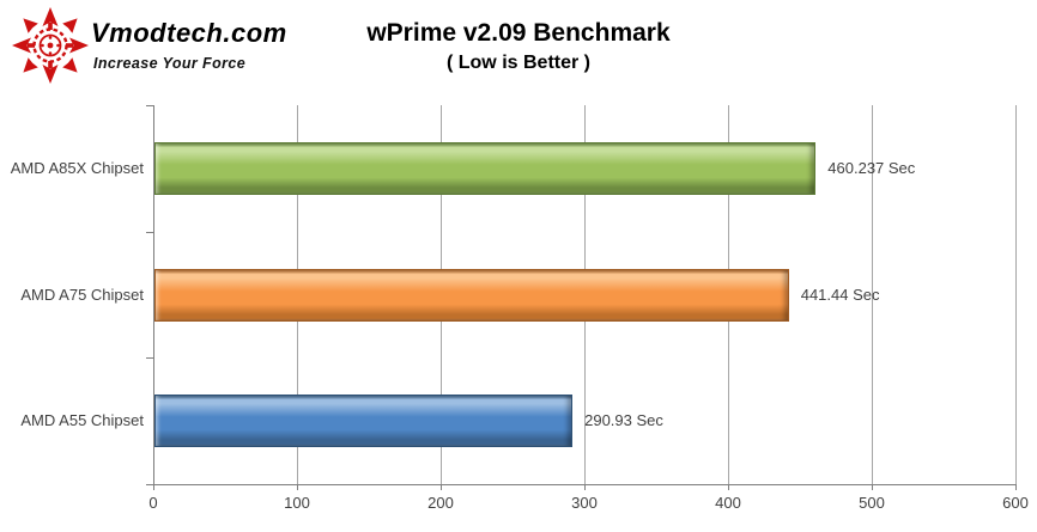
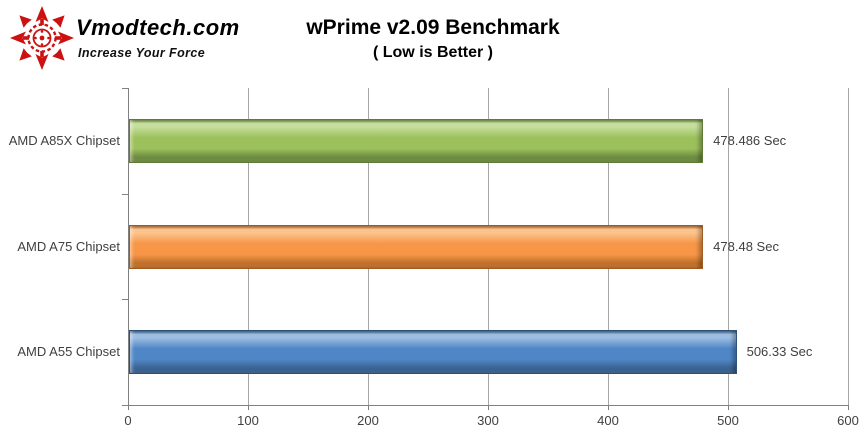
AMD A85X Chipset: 460.237 -> 478.486
AMD A75 Chipset: 441.44 -> 478.48
AMD A55 Chipset: 290.93 -> 506.33
